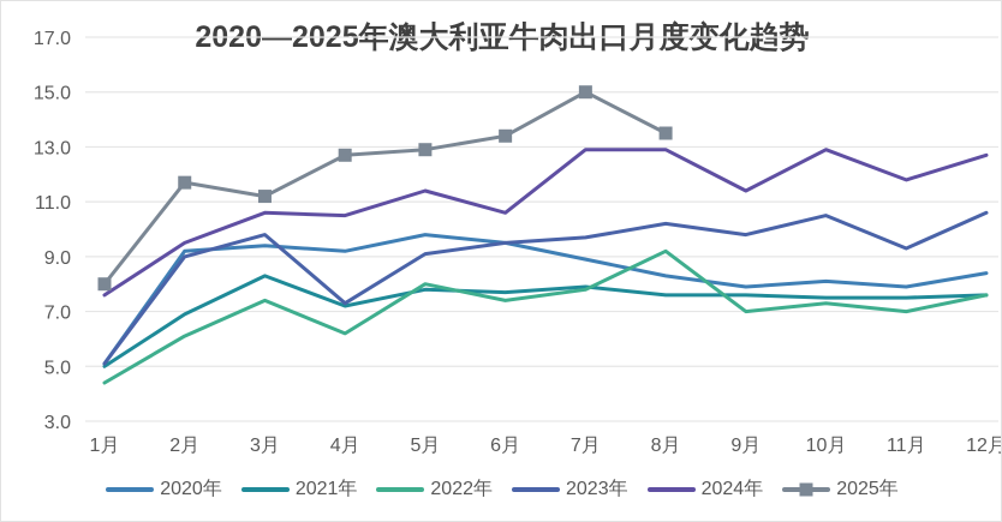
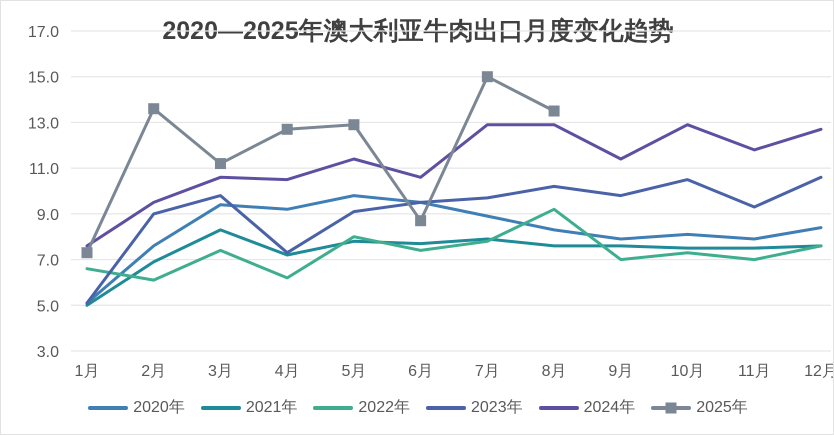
2022年/1月: 4.4 -> 6.6
2025年/1月: 8.0 -> 7.3
2020年/2月: 9.2 -> 7.6
2025年/2月: 11.7 -> 13.6
2025年/6月: 13.4 -> 8.7
